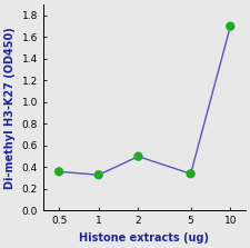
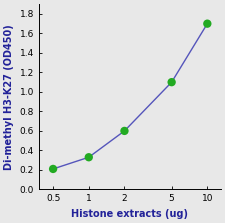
0.5: 0.36 -> 0.21
2: 0.50 -> 0.60
5: 0.34 -> 1.10
